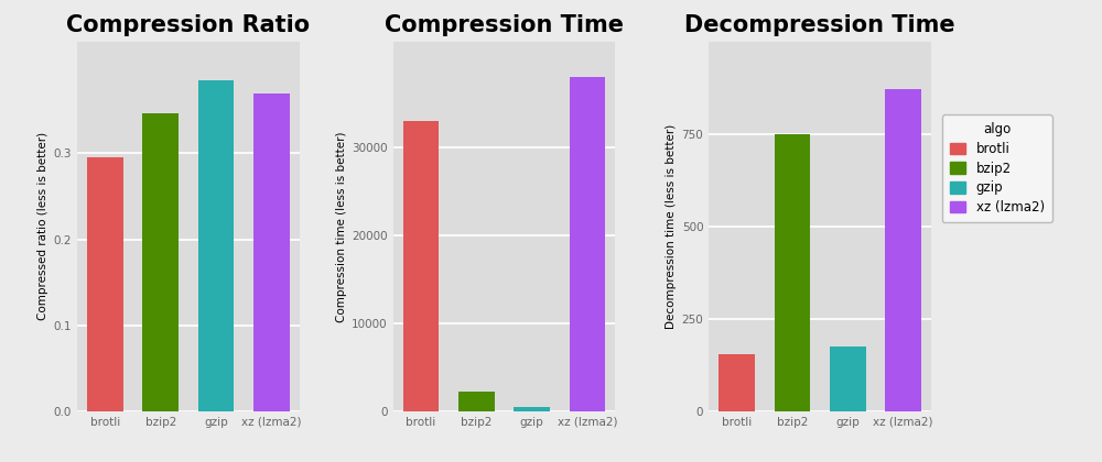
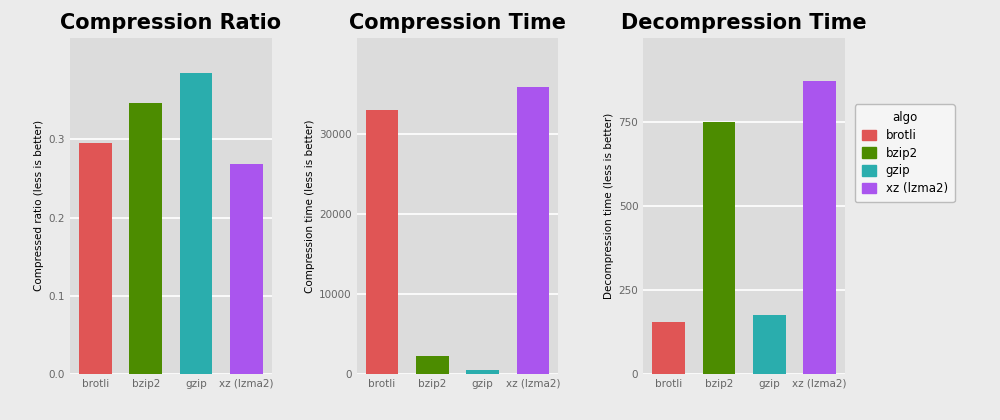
Compression Ratio/xz (lzma2): 0.370 -> 0.268
Compression Time/xz (lzma2): 38000 -> 35800
